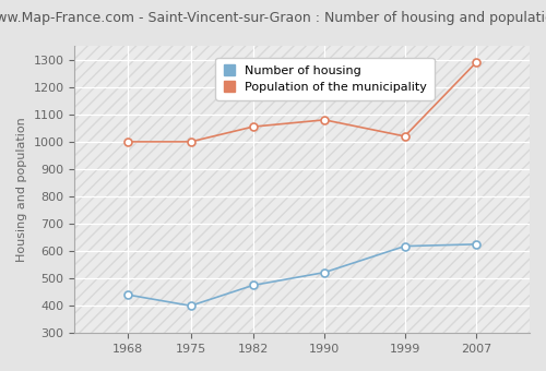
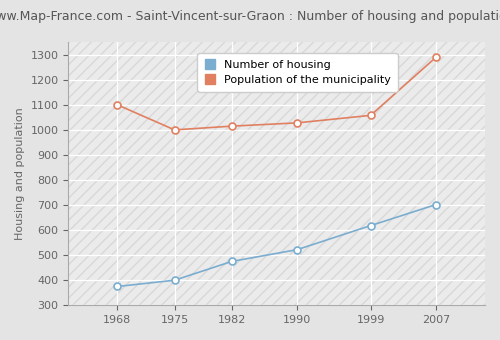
Number of housing/1968: 440 -> 375
Population of the municipality/1968: 1000 -> 1100
Population of the municipality/1982: 1055 -> 1015
Population of the municipality/1990: 1080 -> 1028
Population of the municipality/1999: 1020 -> 1058
Number of housing/2007: 625 -> 702
